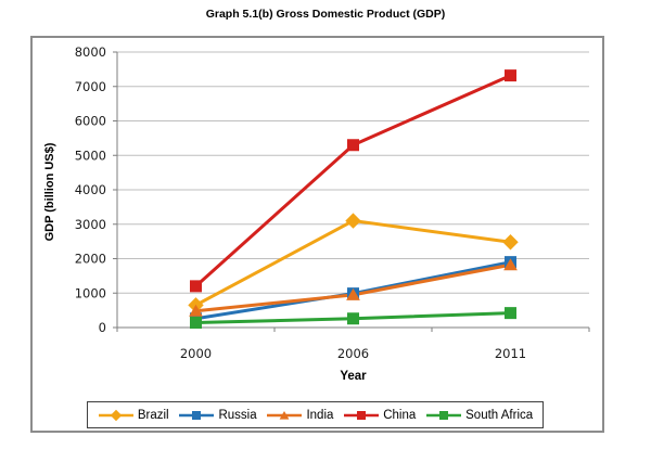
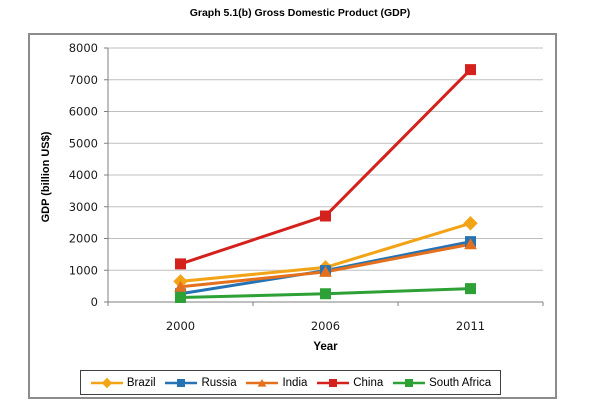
Brazil/2006: 3100 -> 1100
China/2006: 5300 -> 2700
